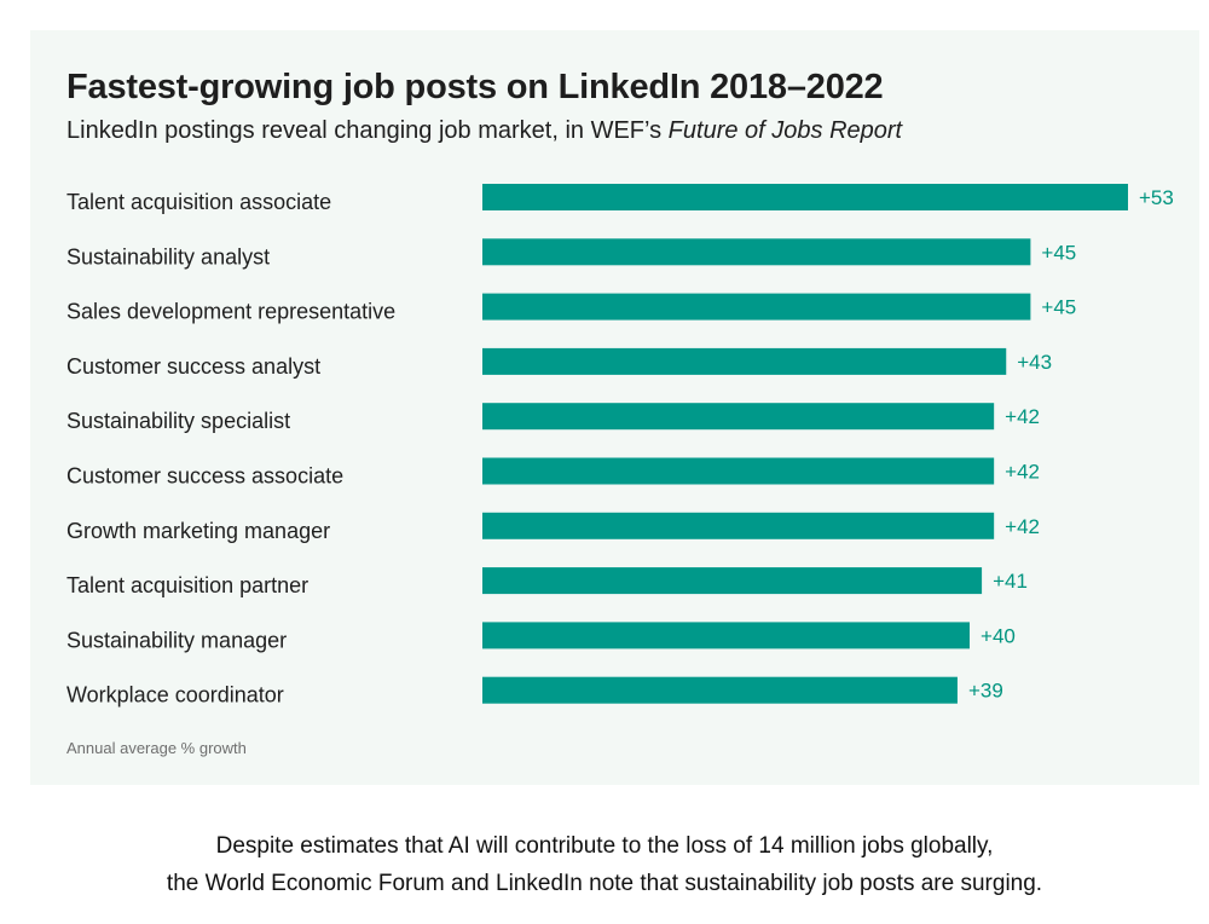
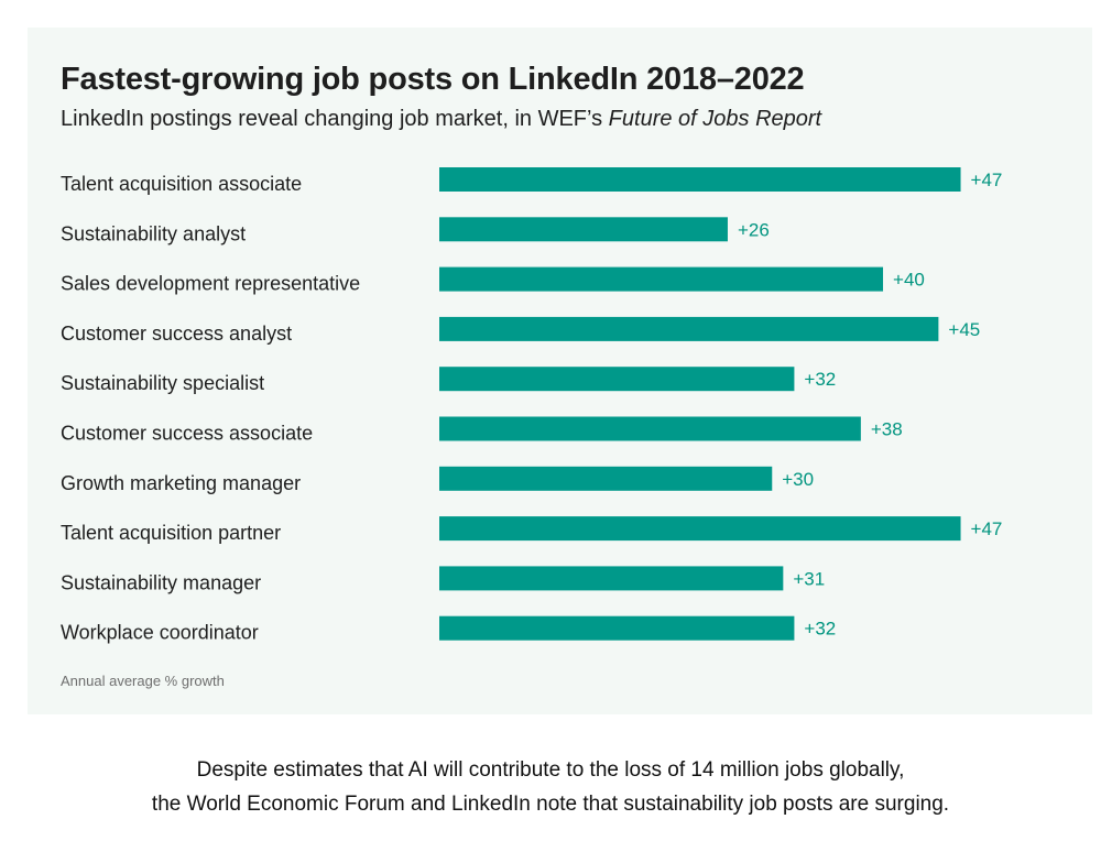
Talent acquisition associate: +53 -> +47
Sustainability analyst: +45 -> +26
Sales development representative: +45 -> +40
Customer success analyst: +43 -> +45
Sustainability specialist: +42 -> +32
Customer success associate: +42 -> +38
Growth marketing manager: +42 -> +30
Talent acquisition partner: +41 -> +47
Sustainability manager: +40 -> +31
Workplace coordinator: +39 -> +32
